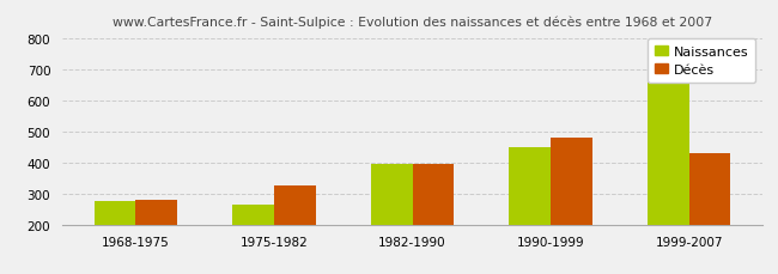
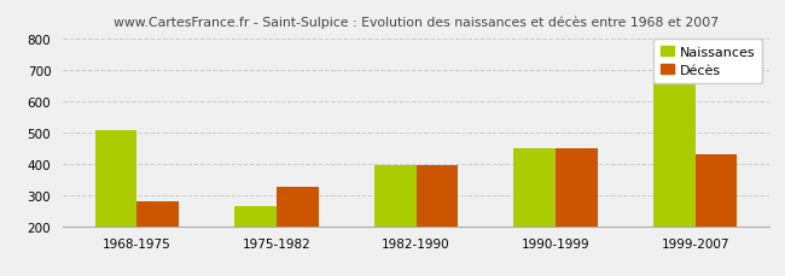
Naissances/1968-1975: 275 -> 505
Décès/1990-1999: 478 -> 450
